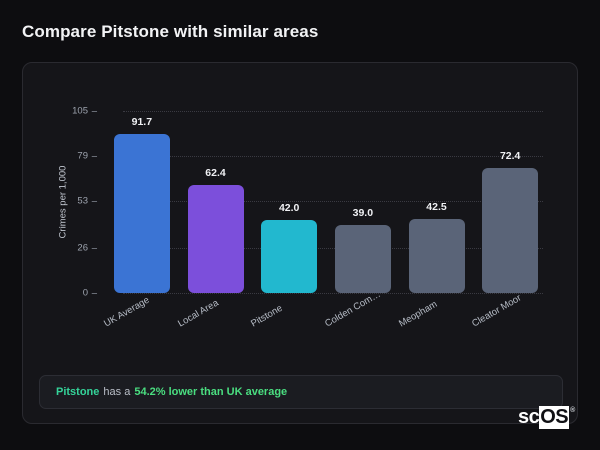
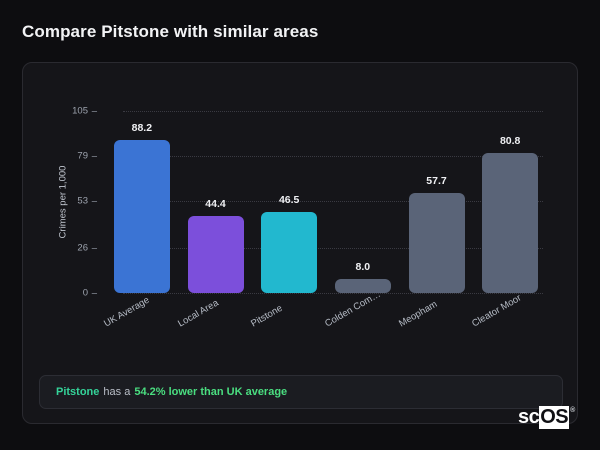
UK Average: 91.7 -> 88.2
Local Area: 62.4 -> 44.4
Pitstone: 42.0 -> 46.5
Colden Com…: 39.0 -> 8.0
Meopham: 42.5 -> 57.7
Cleator Moor: 72.4 -> 80.8
